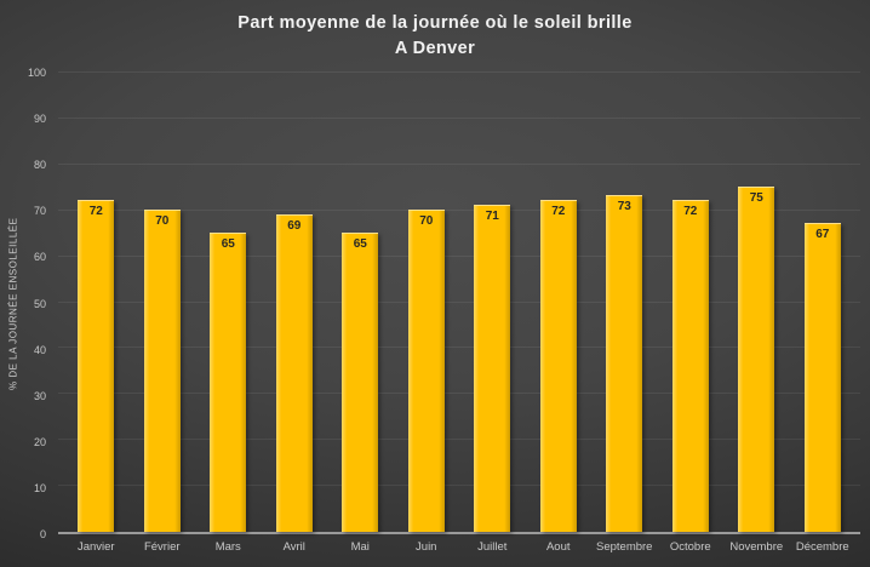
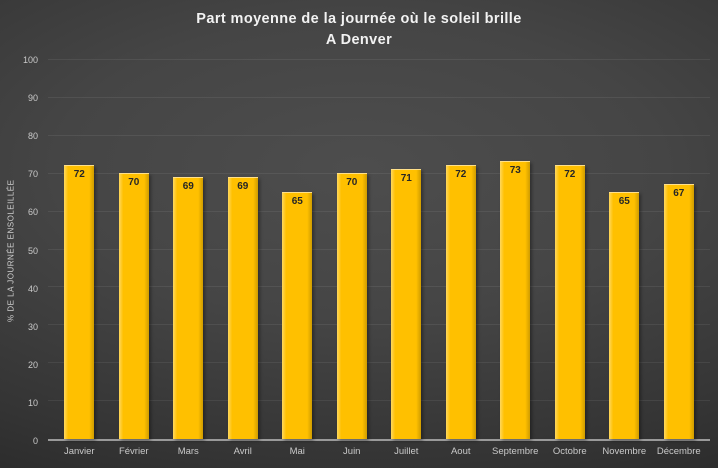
Mars: 65 -> 69
Novembre: 75 -> 65
